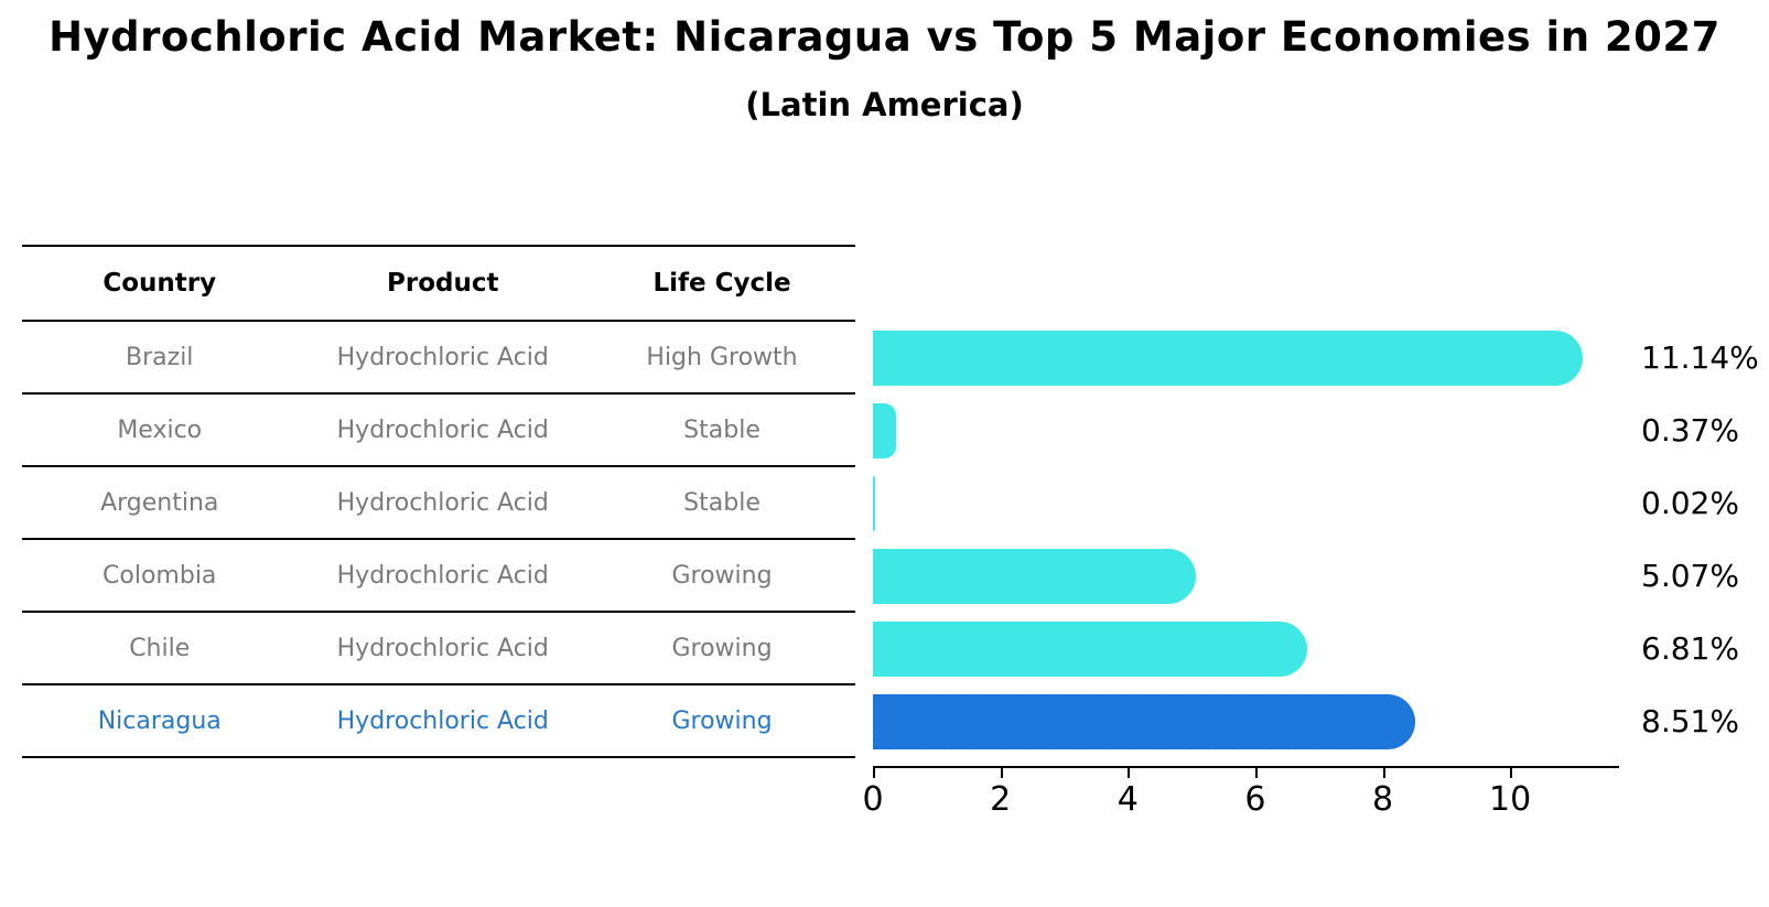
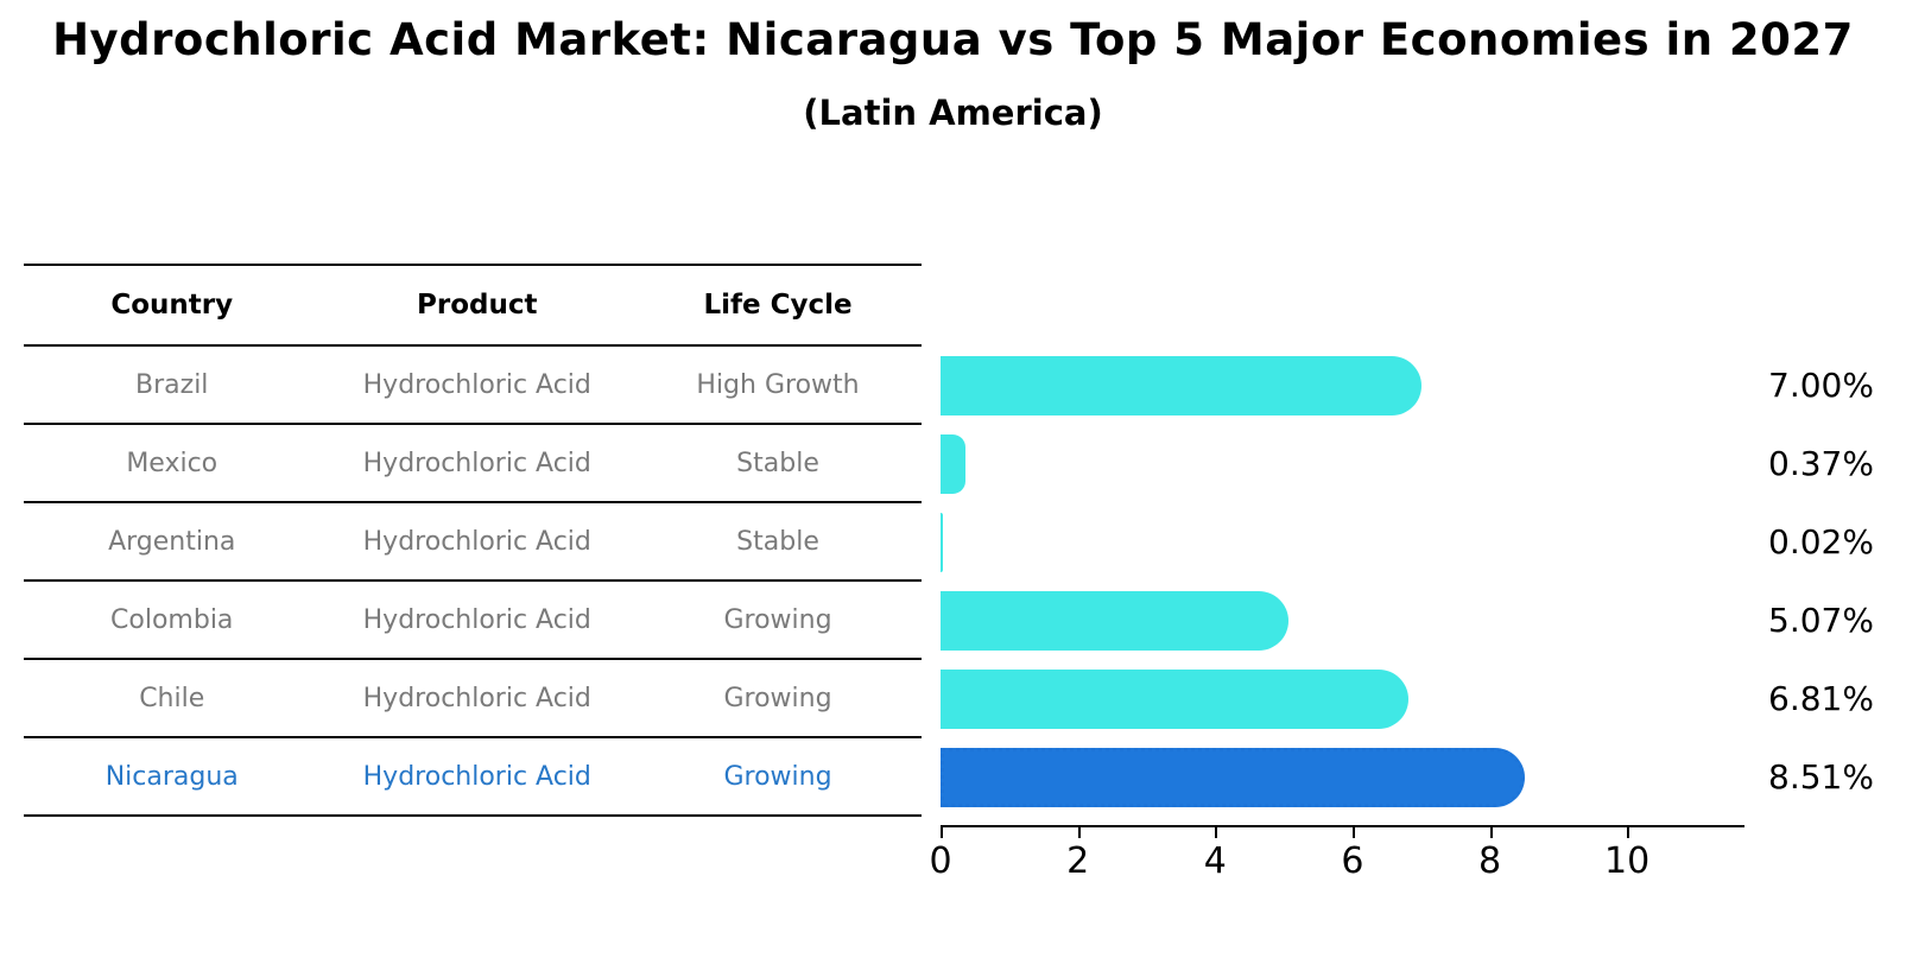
Brazil: 11.14% -> 7.00%
